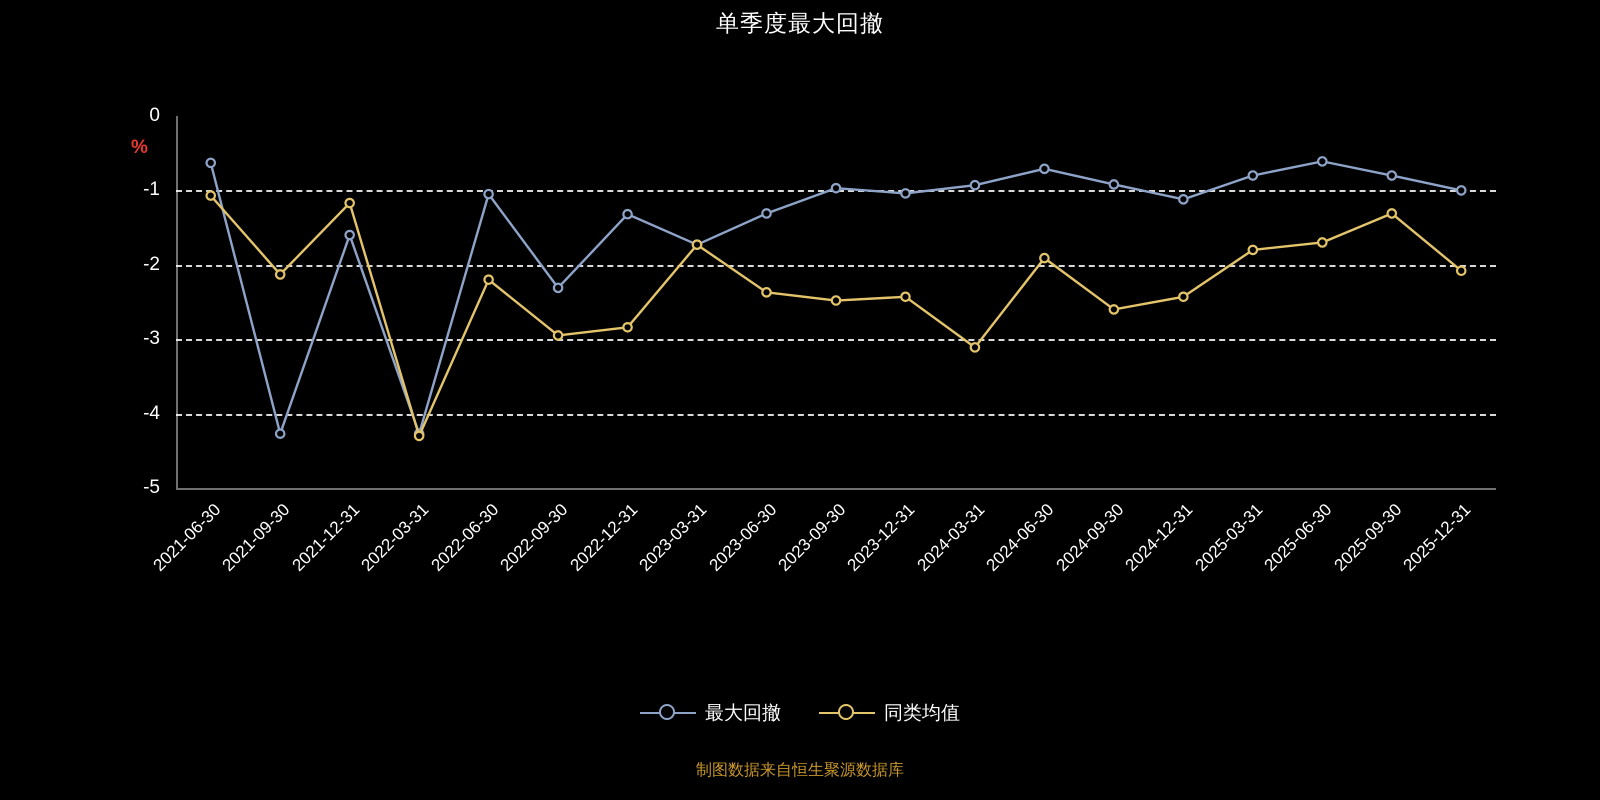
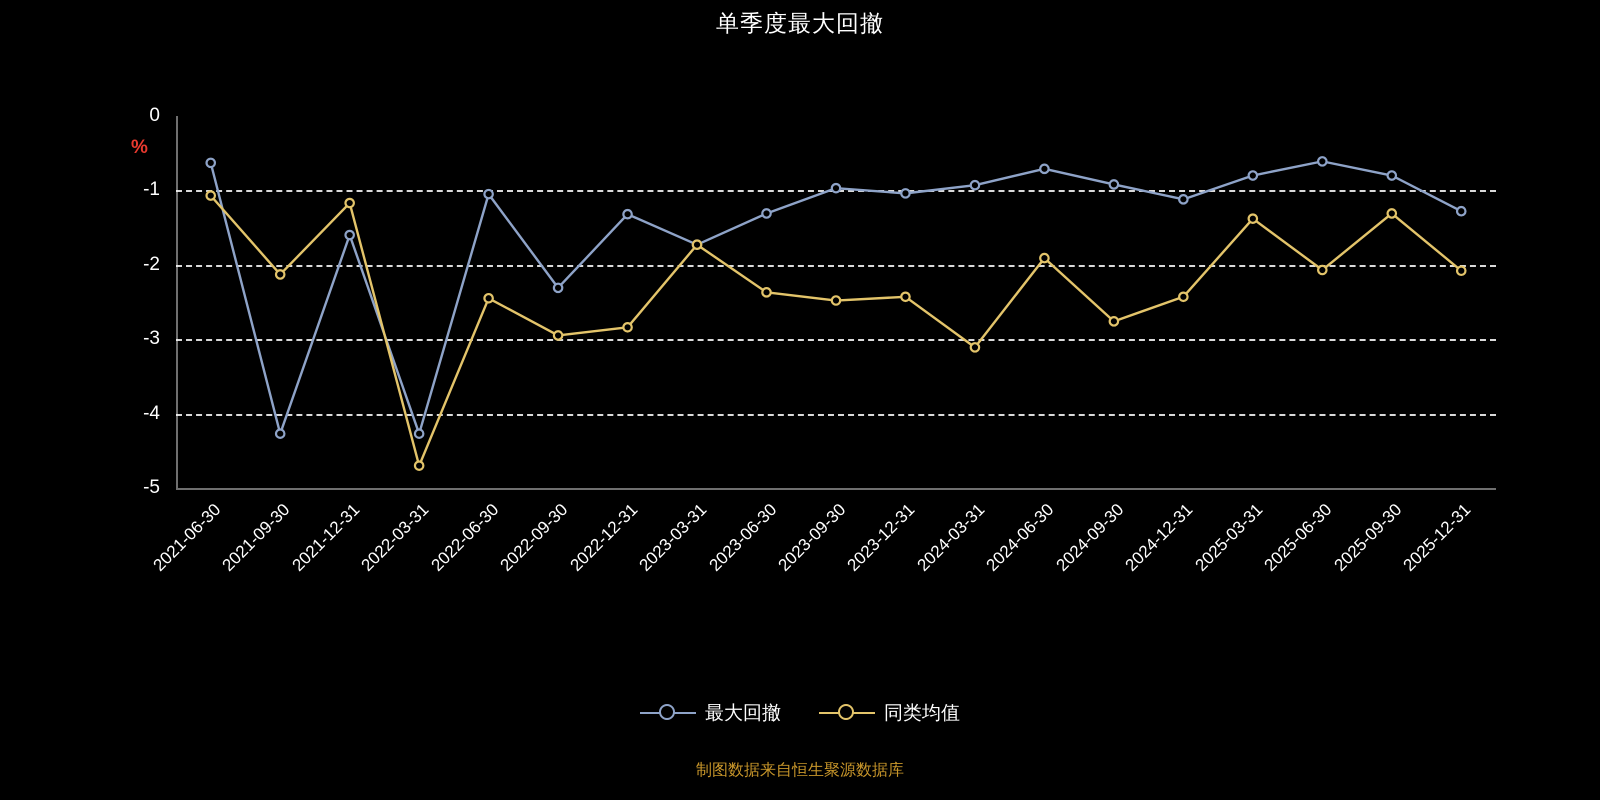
同类均值/2022-03-31: -4.3 -> -4.7
同类均值/2022-06-30: -2.2 -> -2.5
同类均值/2024-09-30: -2.6 -> -2.8
同类均值/2025-03-31: -1.8 -> -1.4
同类均值/2025-06-30: -1.7 -> -2.1
最大回撤/2025-12-31: -1.0 -> -1.3
